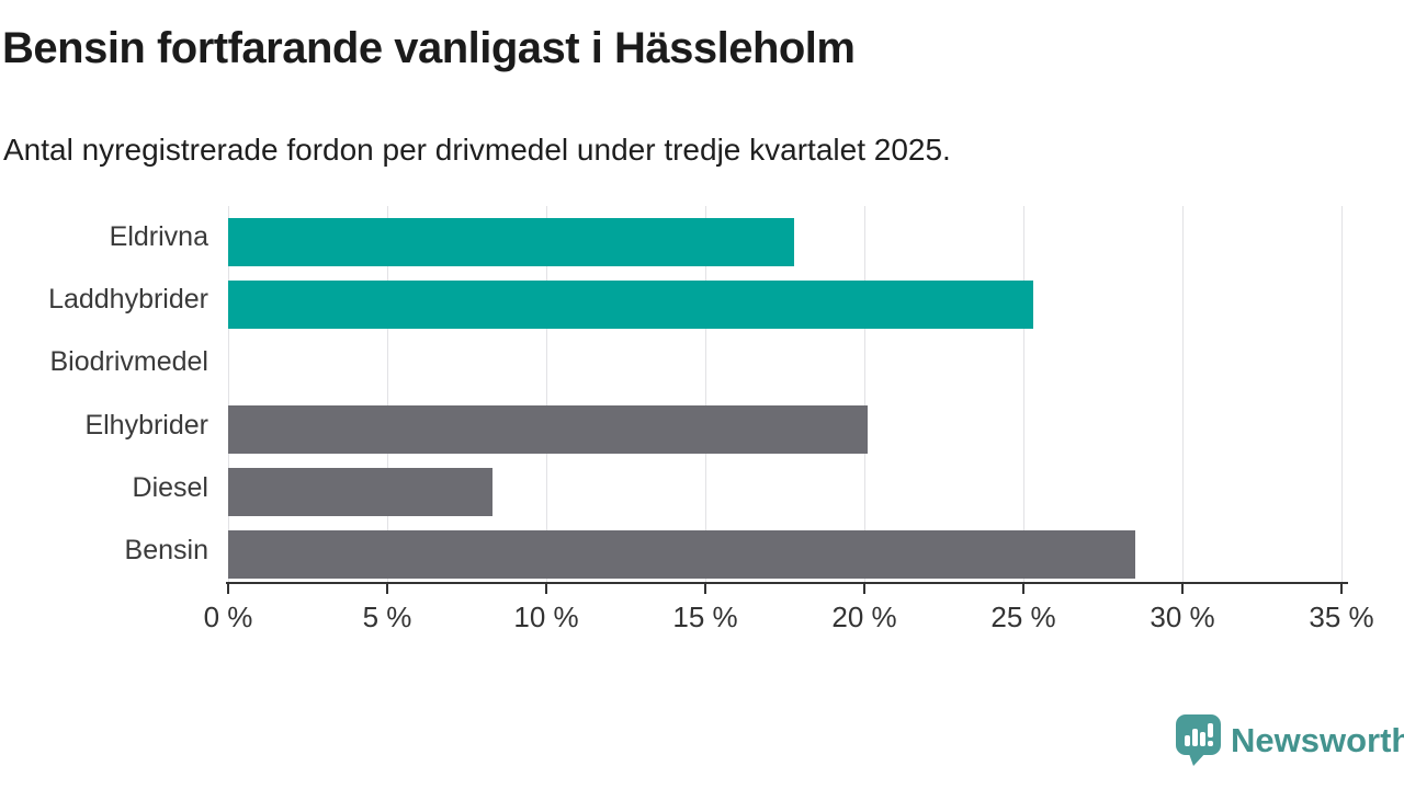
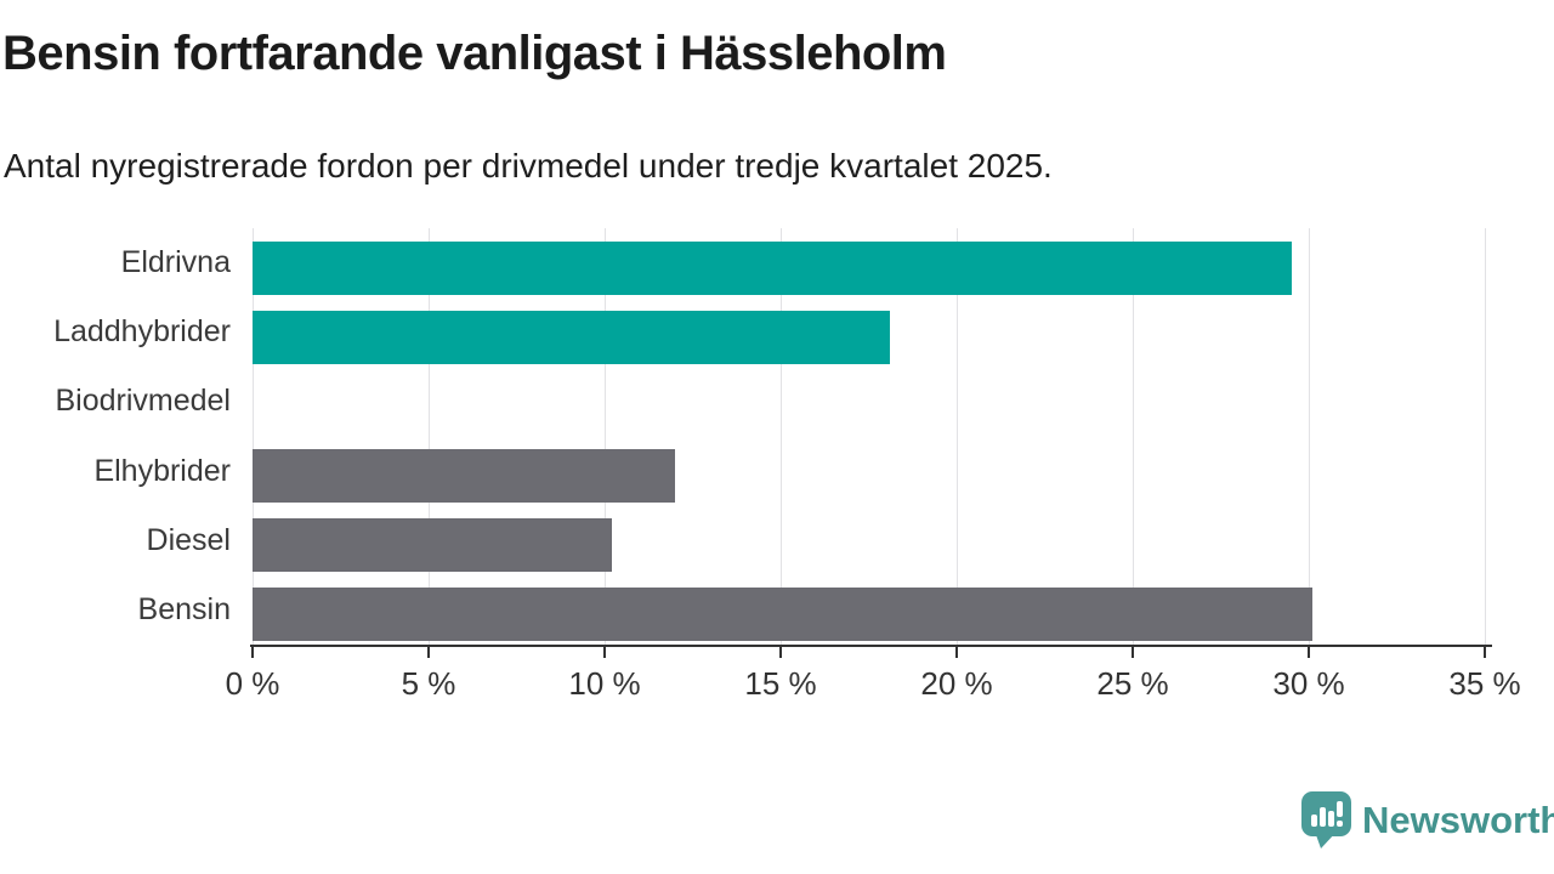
Eldrivna: 17.8% -> 29.5%
Laddhybrider: 25.3% -> 18.1%
Elhybrider: 20.1% -> 12.0%
Diesel: 8.3% -> 10.2%
Bensin: 28.5% -> 30.1%
